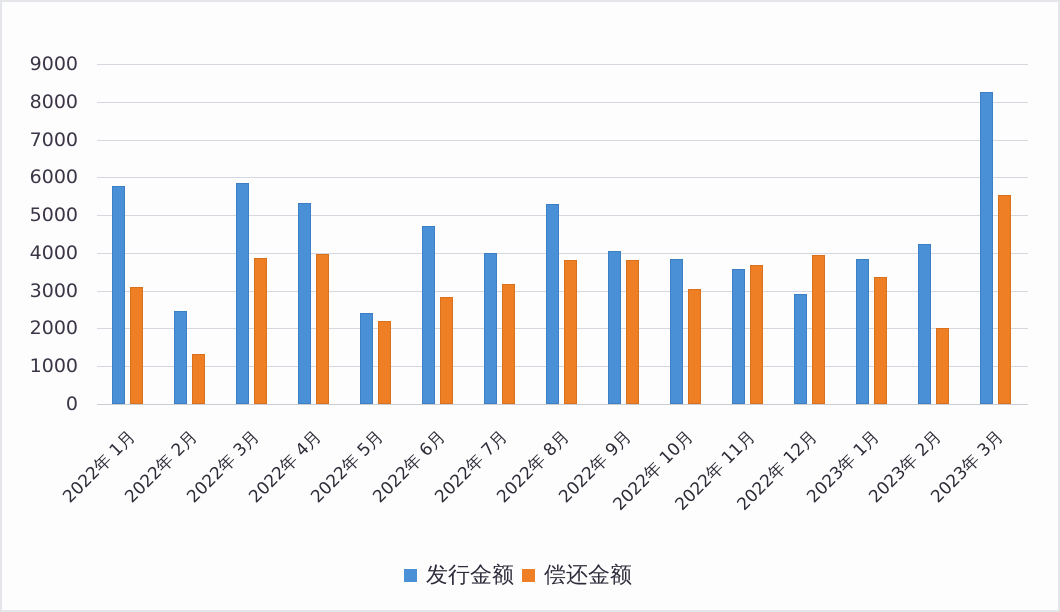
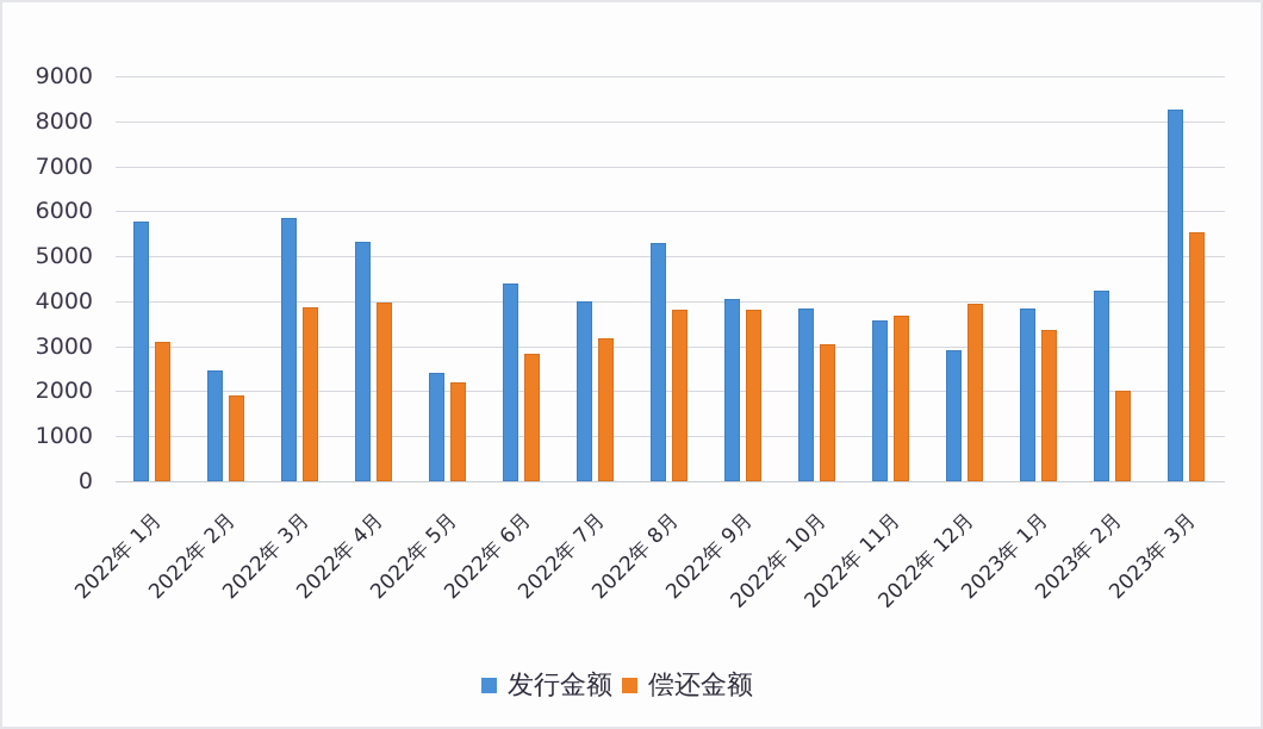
偿还金额/2022年 2月: 1300 -> 1900
发行金额/2022年 6月: 4700 -> 4400
